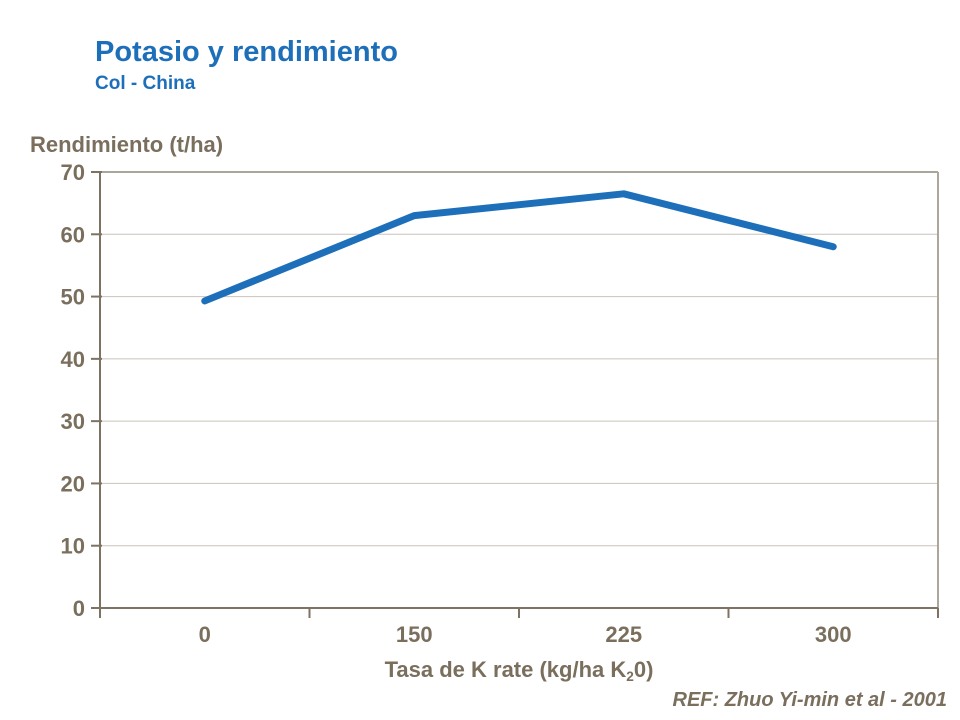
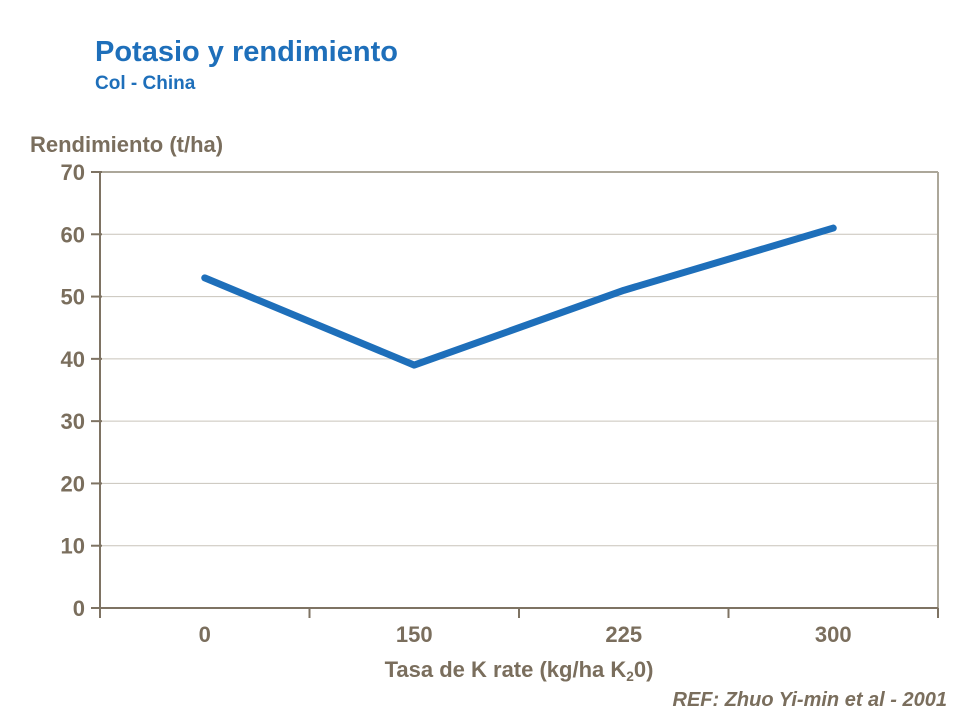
0: 49 -> 53
150: 63 -> 39
225: 66 -> 51
300: 58 -> 61
